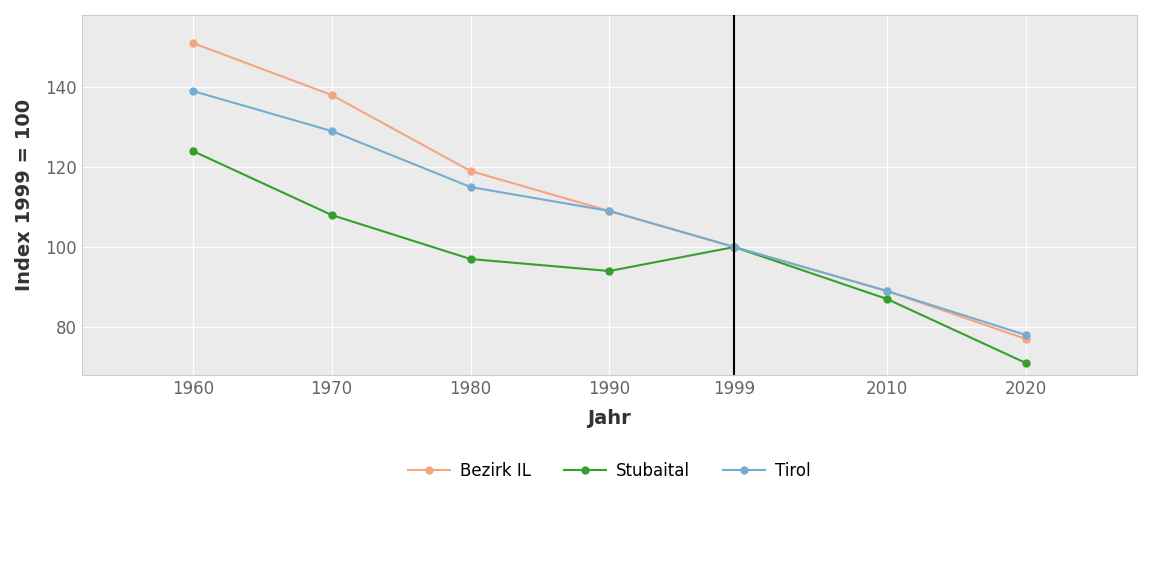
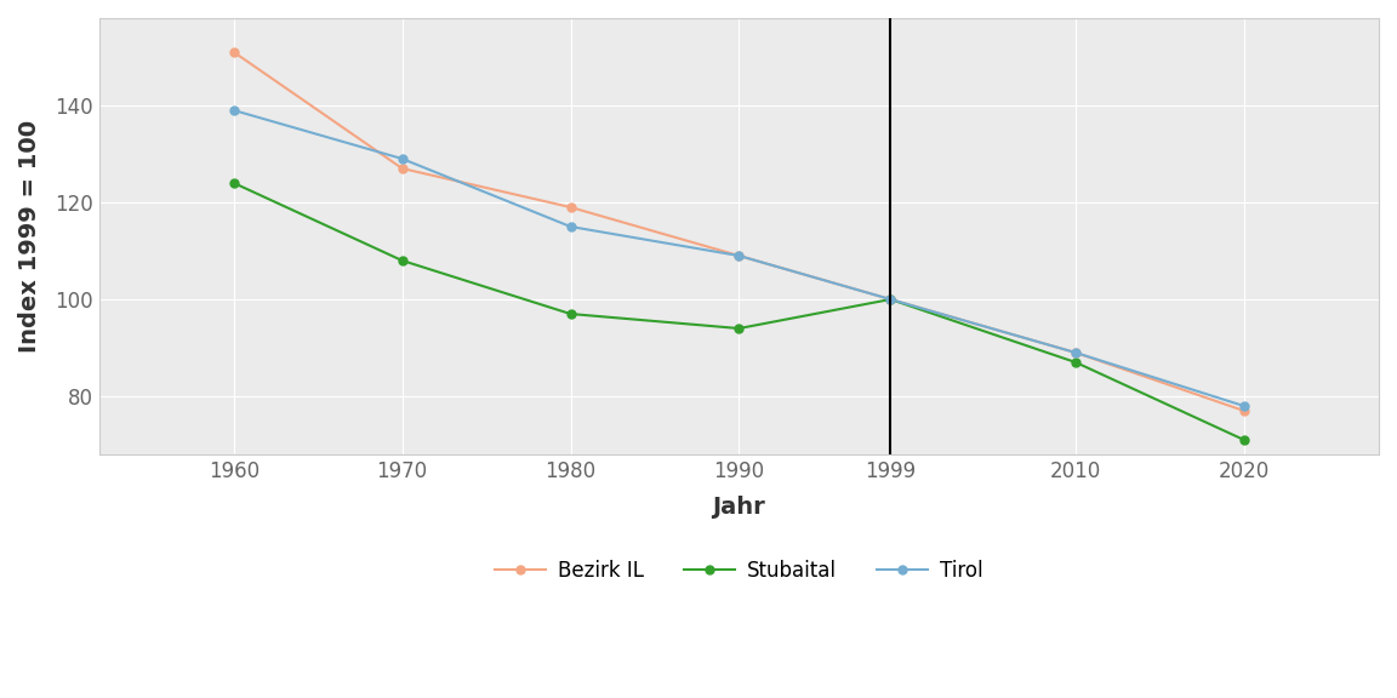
Bezirk IL/1970: 138 -> 127
